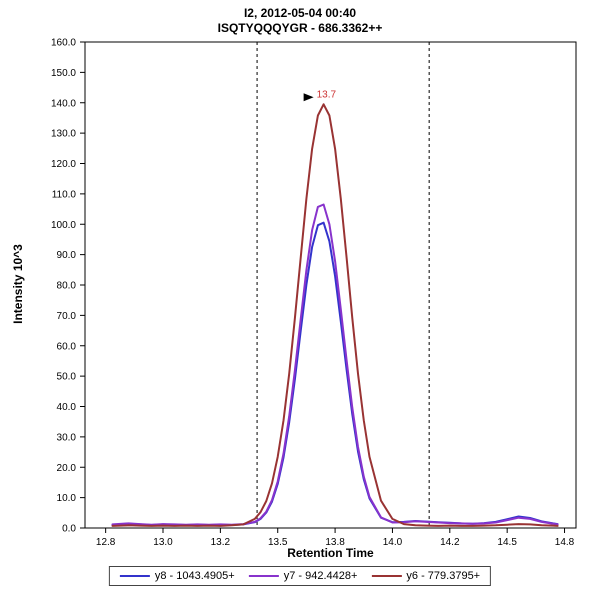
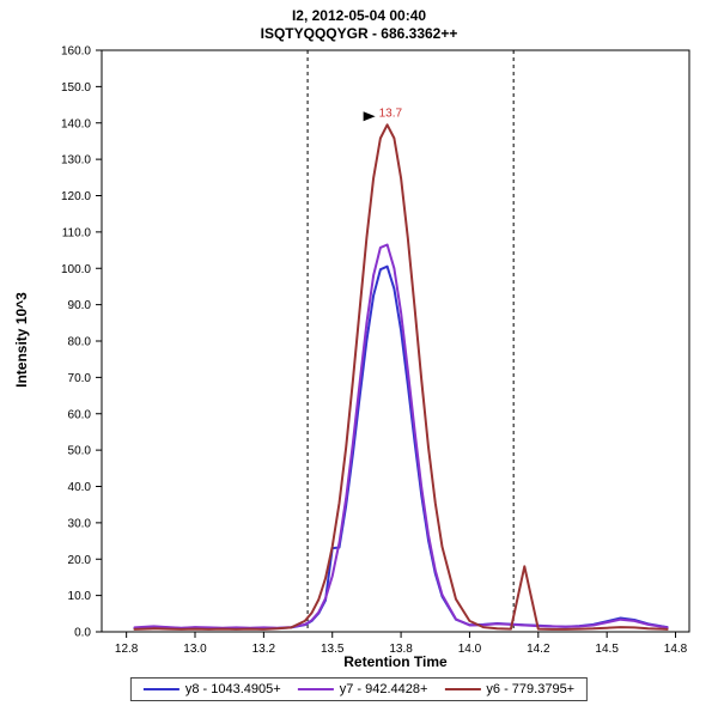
y8 - 1043.4905+/13.5: 14 -> 23
y6 - 779.3795+/14.2: 1 -> 18
